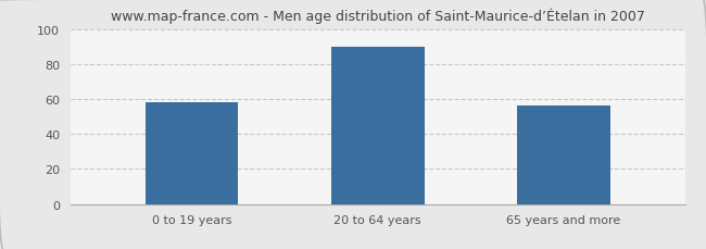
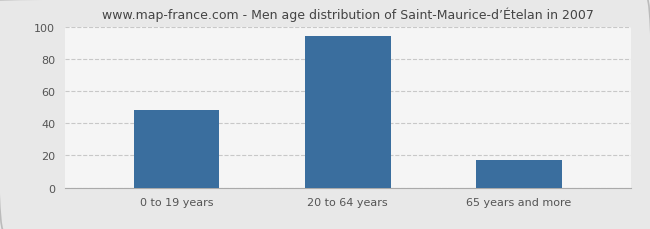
0 to 19 years: 58 -> 48
20 to 64 years: 90 -> 94
65 years and more: 56 -> 17
